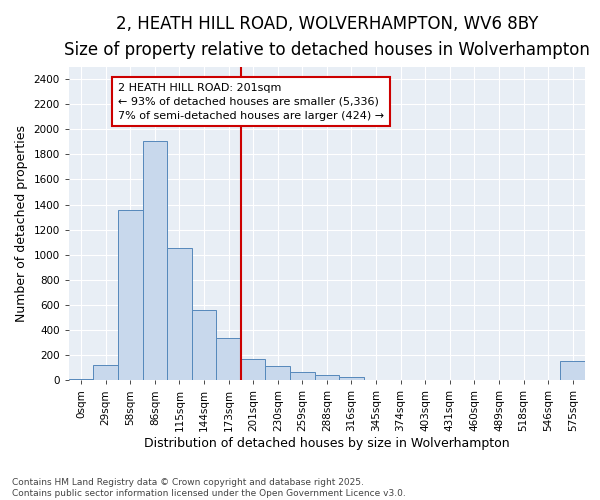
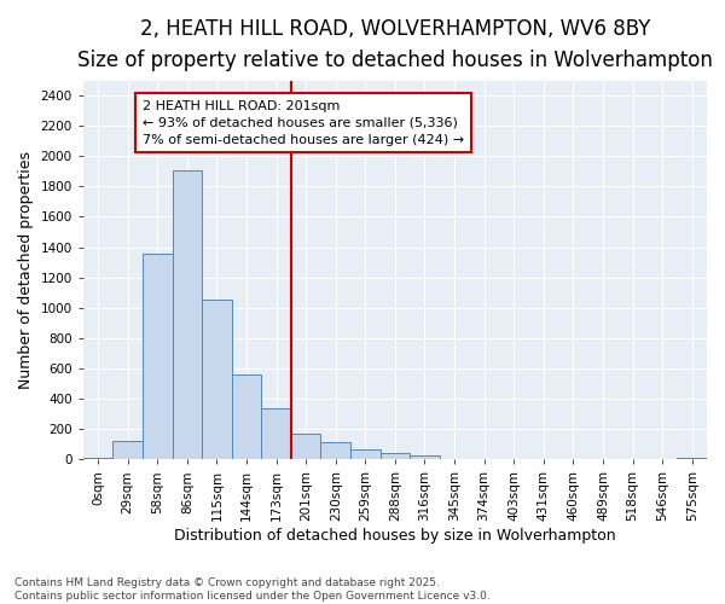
575sqm: 150 -> 10
